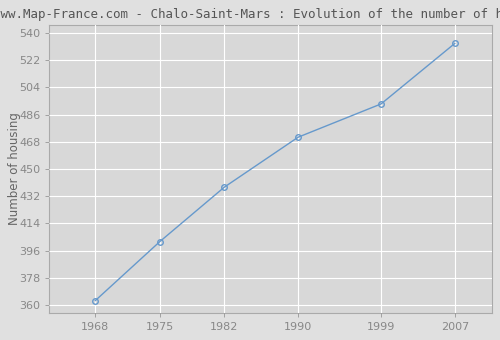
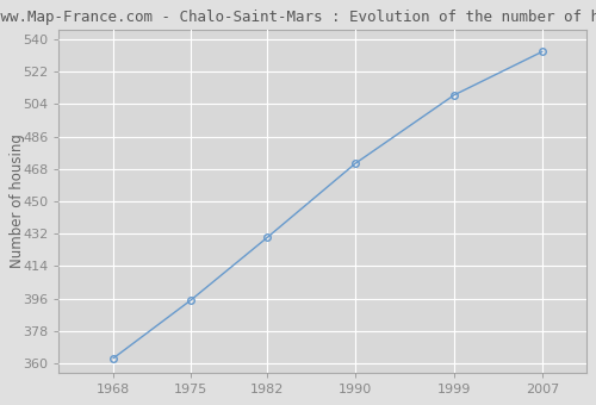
1975: 402 -> 395
1982: 438 -> 430
1999: 493 -> 509
